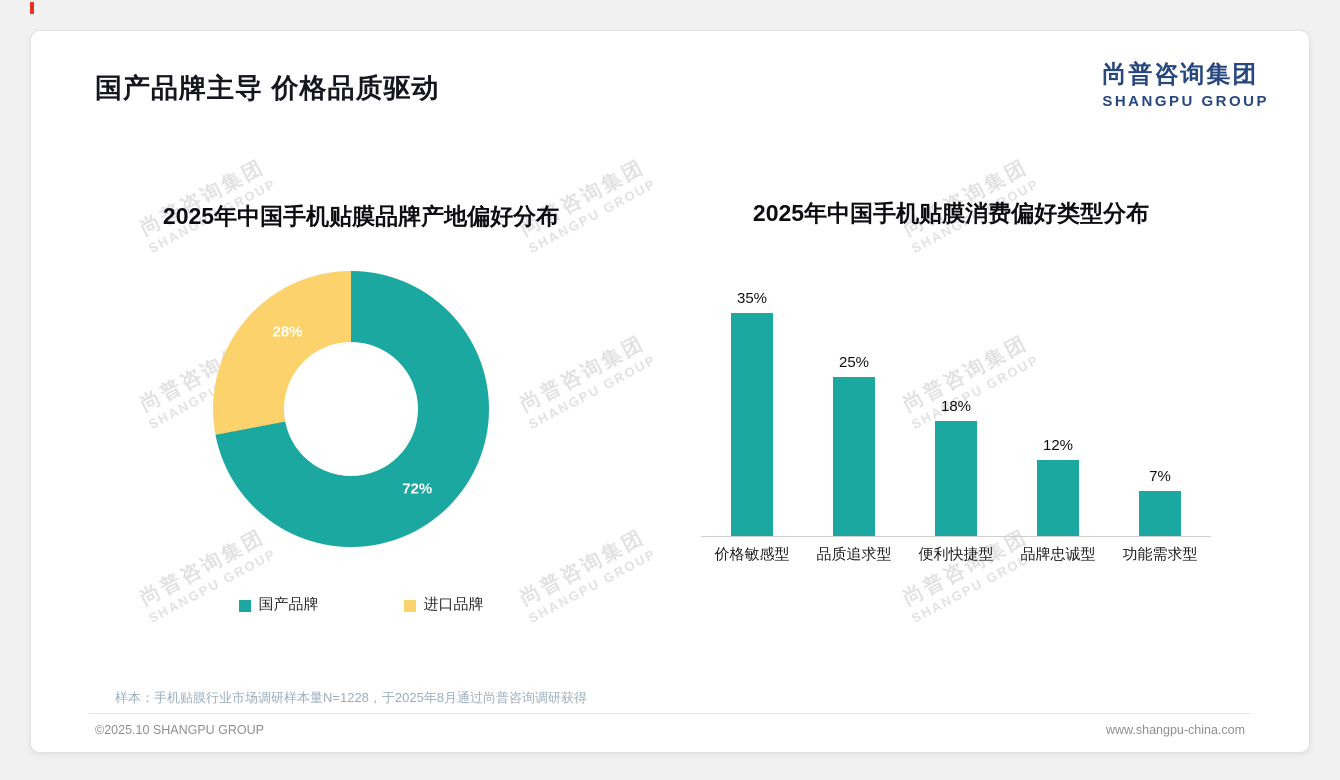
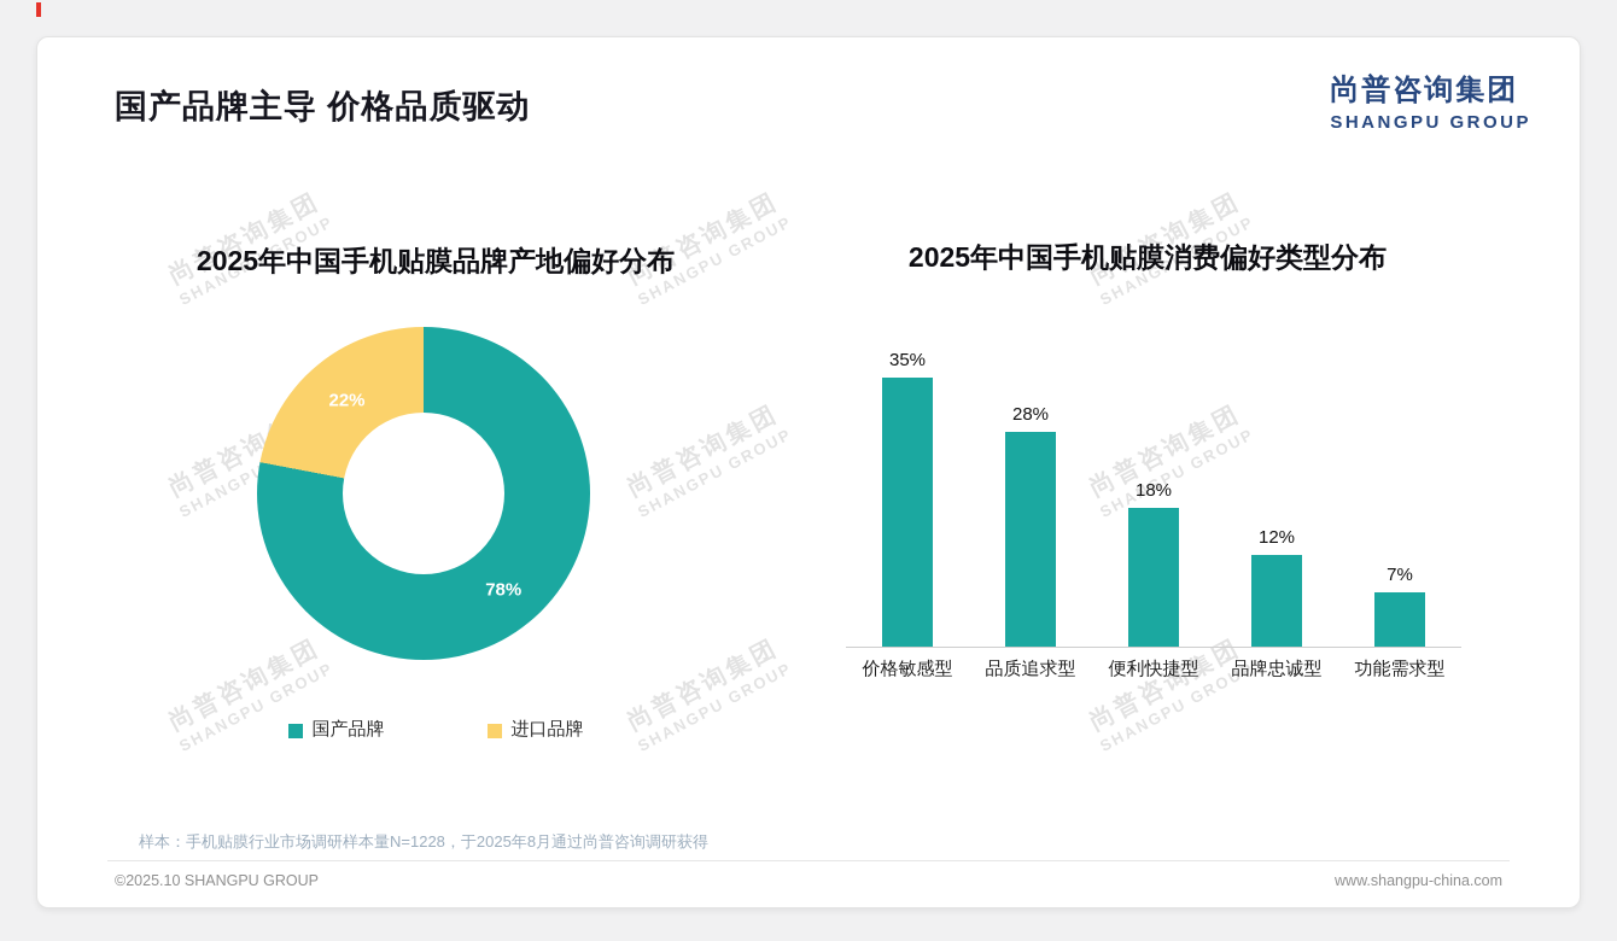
2025年中国手机贴膜品牌产地偏好分布/国产品牌: 72% -> 78%
2025年中国手机贴膜品牌产地偏好分布/进口品牌: 28% -> 22%
2025年中国手机贴膜消费偏好类型分布/品质追求型: 25% -> 28%
